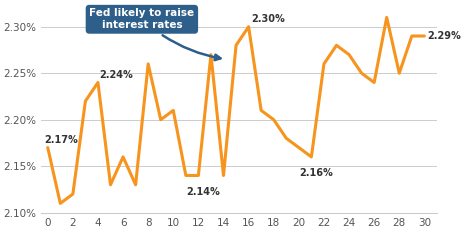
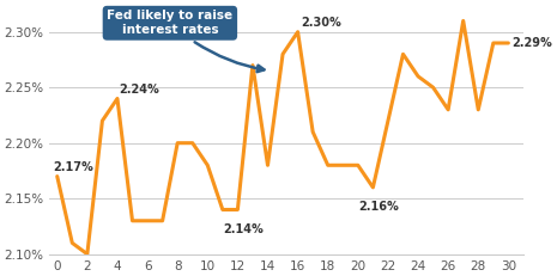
2: 2.12% -> 2.10%
6: 2.16% -> 2.13%
8: 2.26% -> 2.20%
10: 2.21% -> 2.18%
14: 2.14% -> 2.18%
18: 2.20% -> 2.18%
20: 2.17% -> 2.18%
22: 2.26% -> 2.22%
24: 2.27% -> 2.26%
26: 2.24% -> 2.23%
28: 2.25% -> 2.23%
